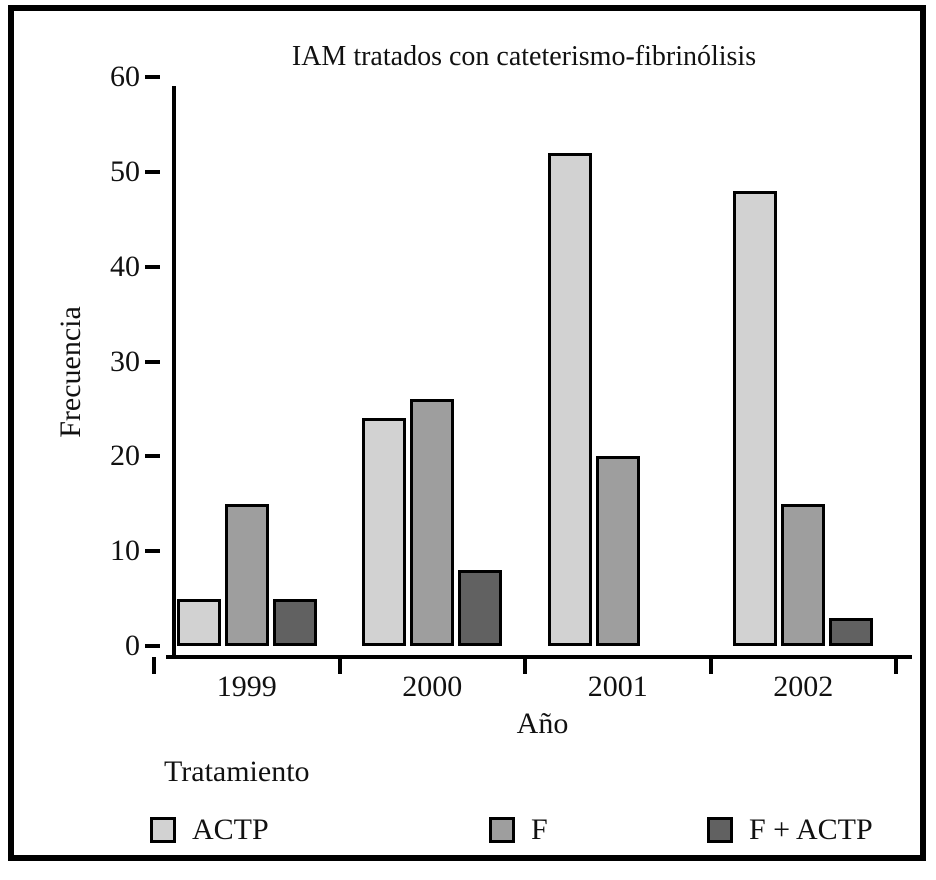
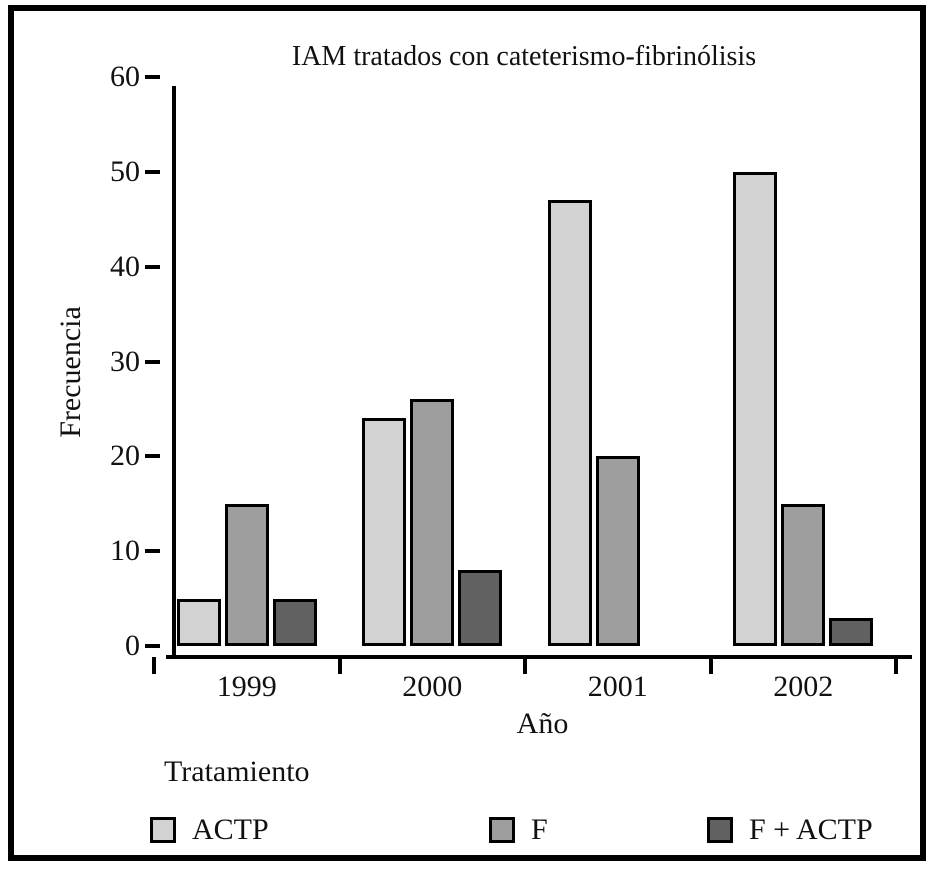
ACTP/2001: 52 -> 47
ACTP/2002: 48 -> 50
